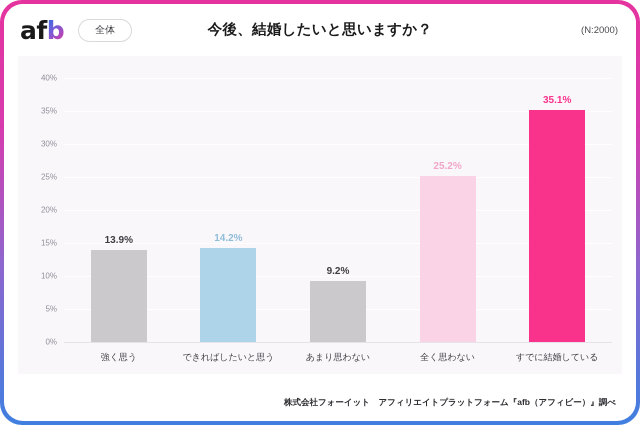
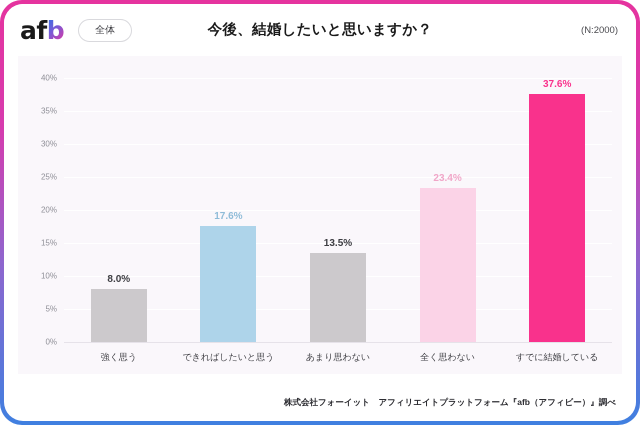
強く思う: 13.9% -> 8.0%
できればしたいと思う: 14.2% -> 17.6%
あまり思わない: 9.2% -> 13.5%
全く思わない: 25.2% -> 23.4%
すでに結婚している: 35.1% -> 37.6%
